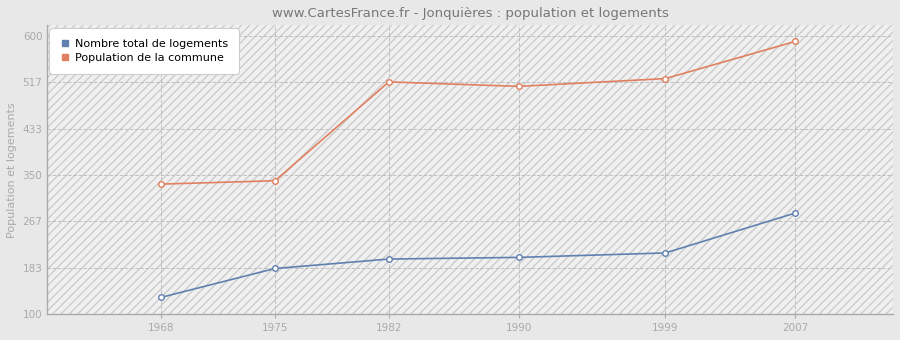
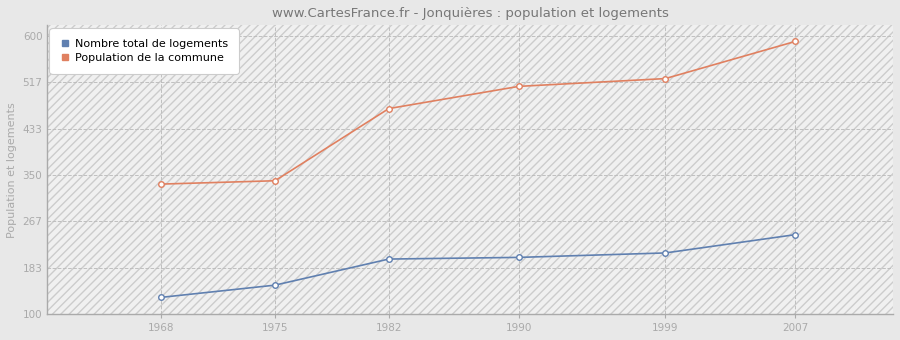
Nombre total de logements/1975: 182 -> 152
Population de la commune/1982: 518 -> 470
Nombre total de logements/2007: 282 -> 243
